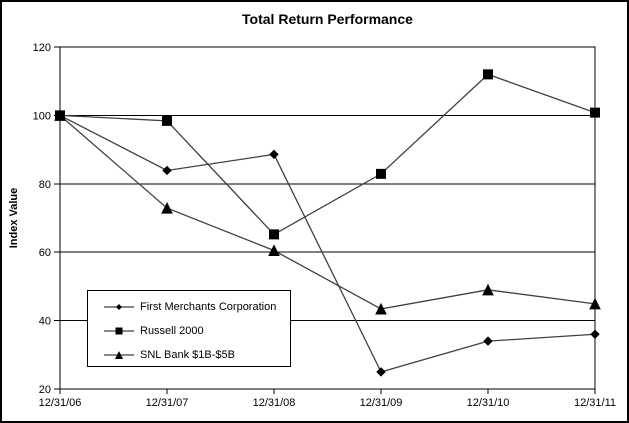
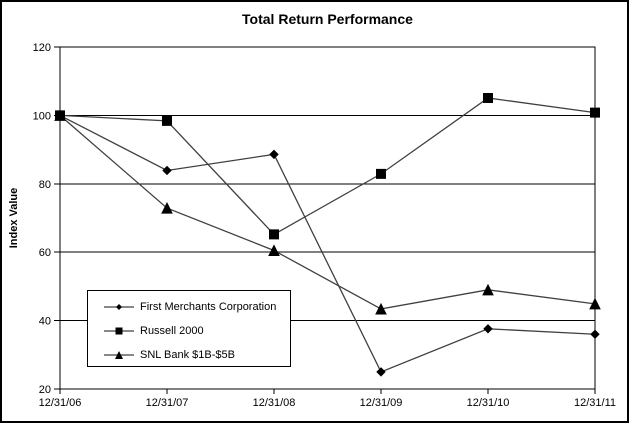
First Merchants Corporation/12/31/10: 34 -> 38
Russell 2000/12/31/10: 112 -> 105
